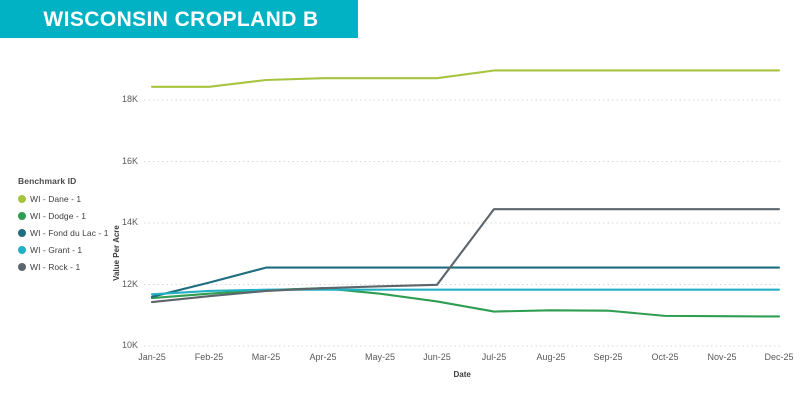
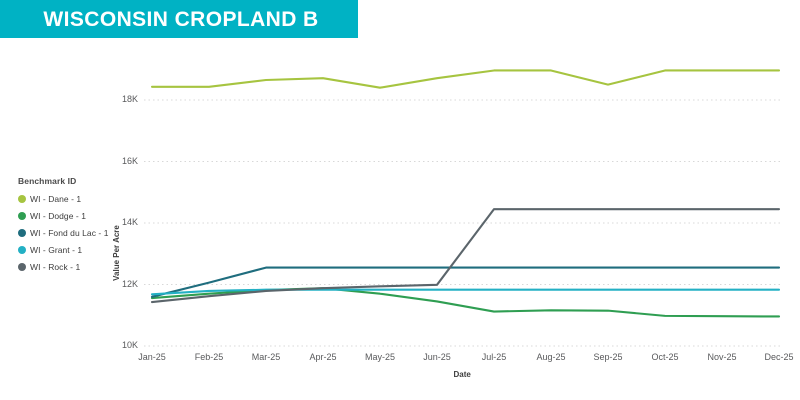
WI - Dane - 1/May-25: 18.7K -> 18.4K
WI - Dane - 1/Sep-25: 19.0K -> 18.5K
